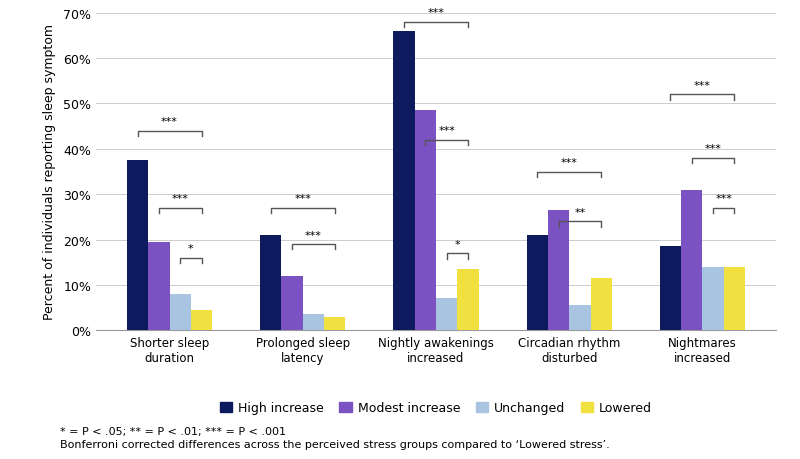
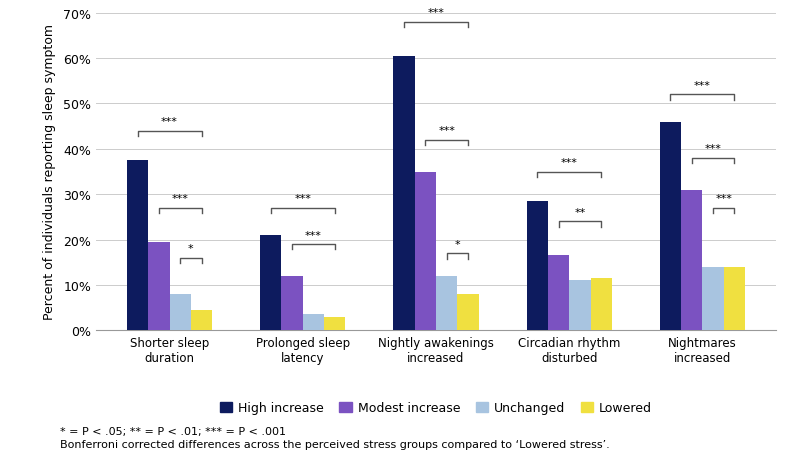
High increase/Nightly awakenings increased: 66.0% -> 60.5%
Modest increase/Nightly awakenings increased: 48.5% -> 35.0%
Unchanged/Nightly awakenings increased: 7.0% -> 12.0%
Lowered/Nightly awakenings increased: 13.5% -> 8.0%
High increase/Circadian rhythm disturbed: 21.0% -> 28.5%
Modest increase/Circadian rhythm disturbed: 26.5% -> 16.5%
Unchanged/Circadian rhythm disturbed: 5.5% -> 11.0%
High increase/Nightmares increased: 18.5% -> 46.0%
